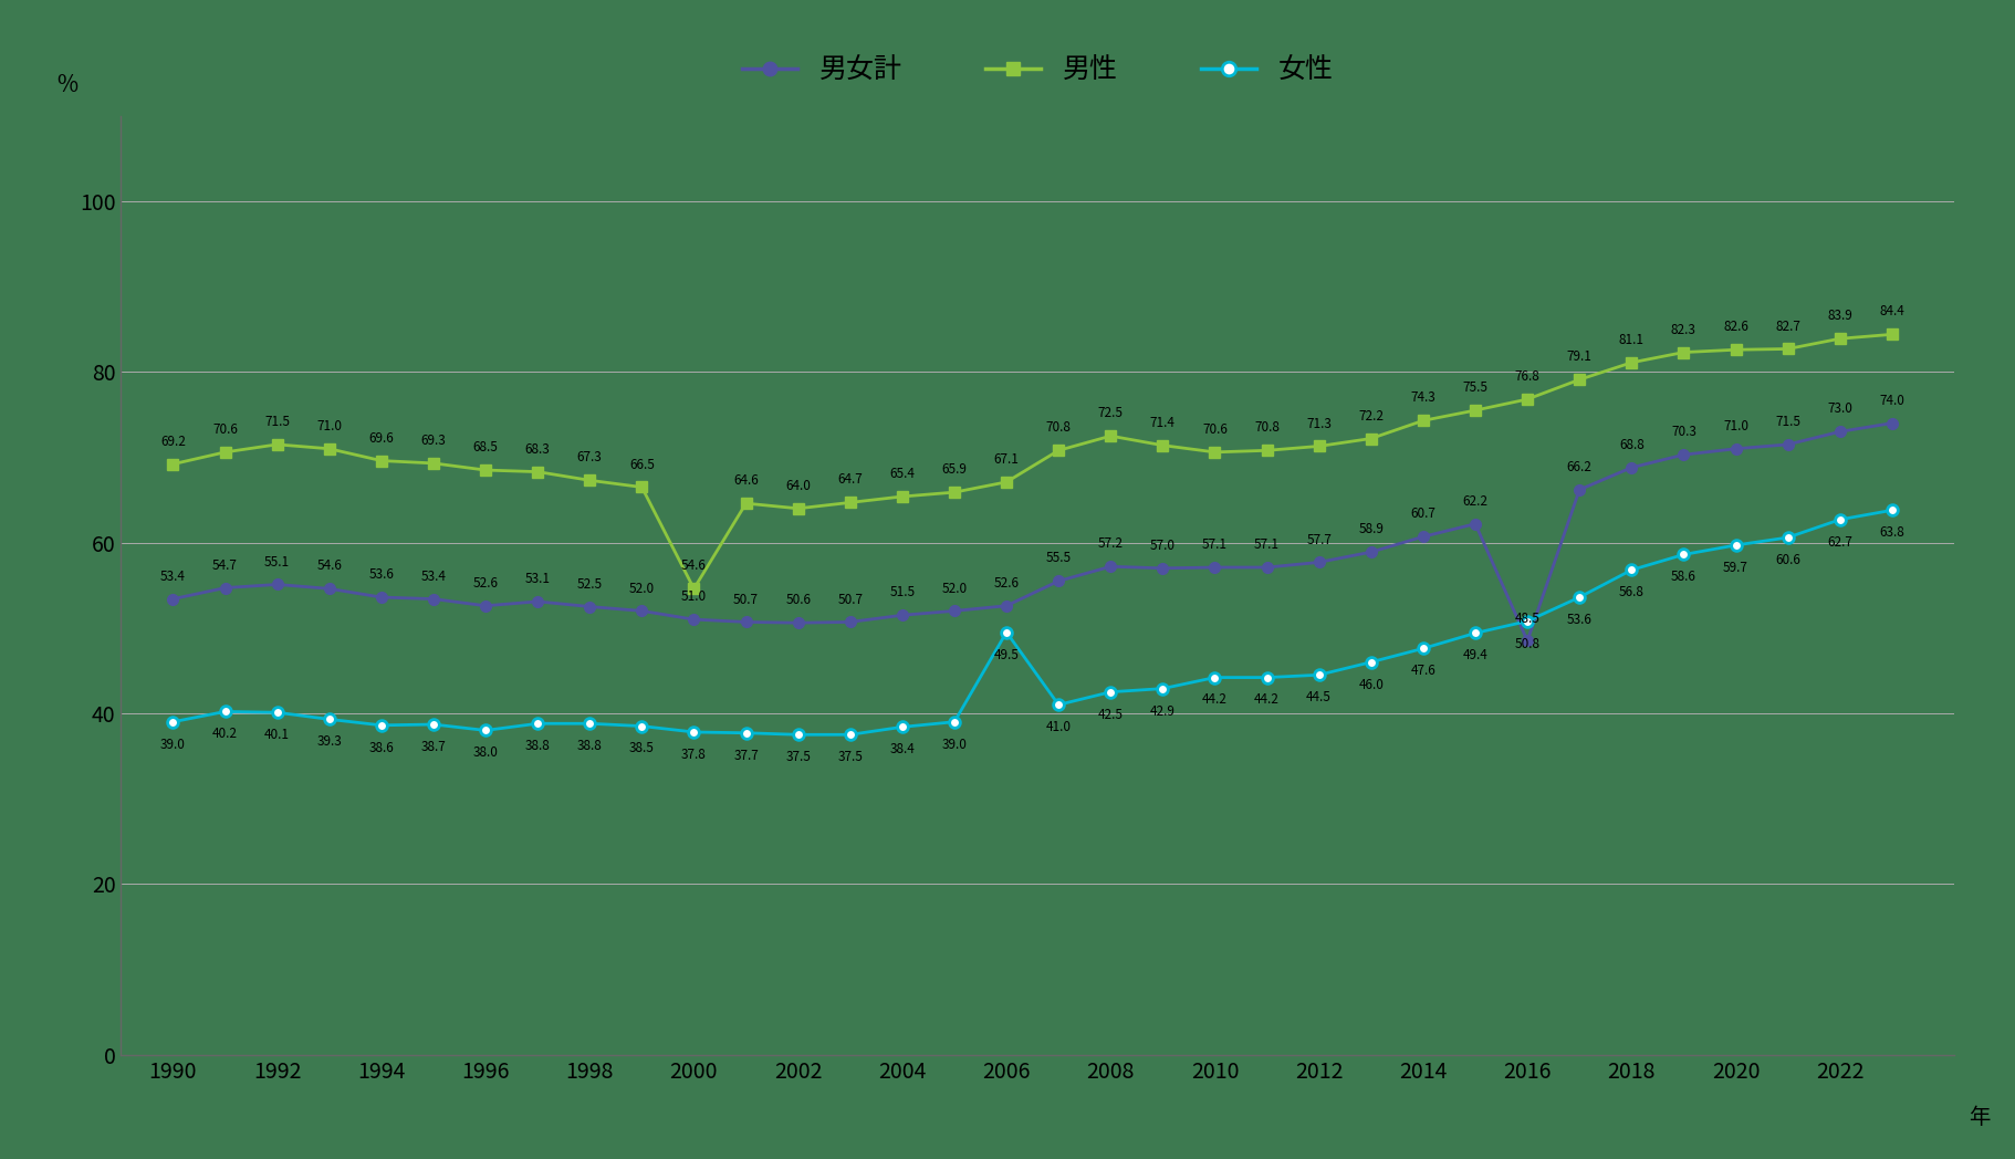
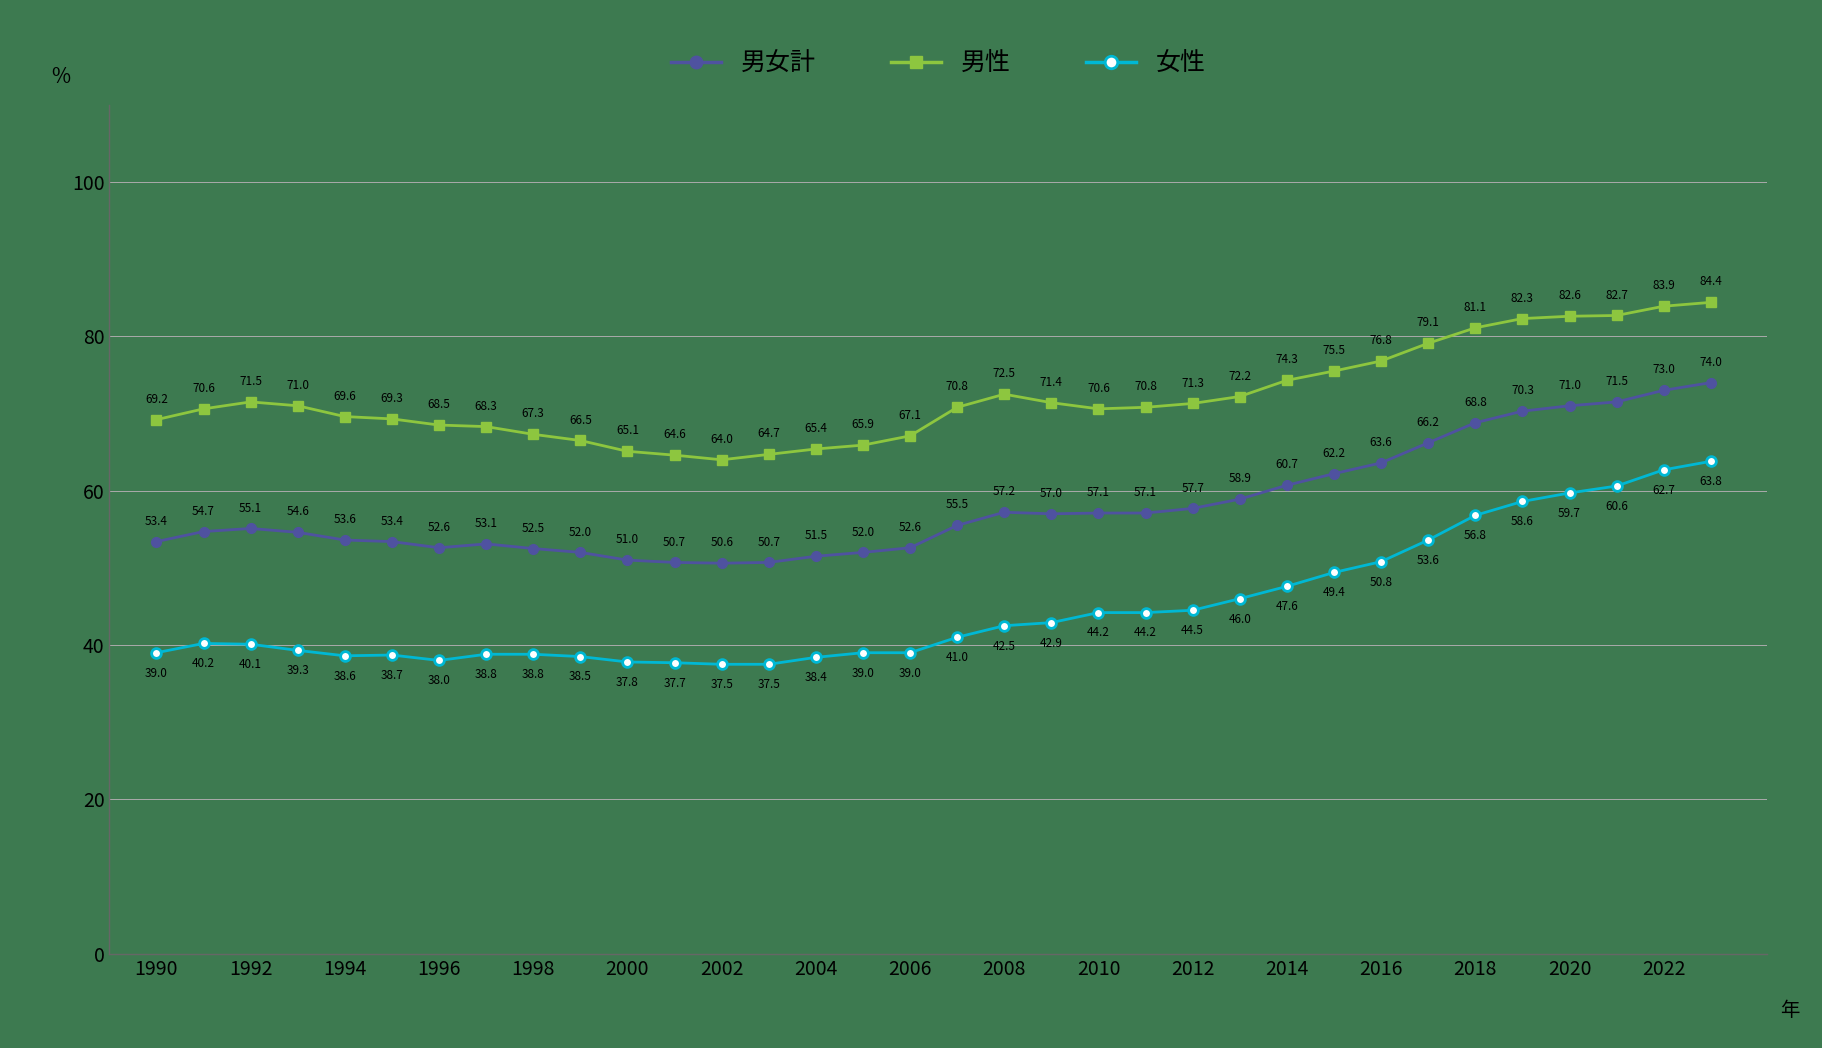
男性/2000: 54.6 -> 65.1
女性/2006: 49.5 -> 39.0
男女計/2016: 48.5 -> 63.6
